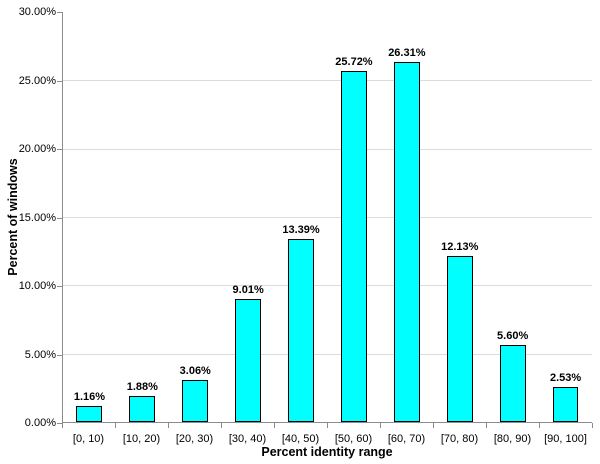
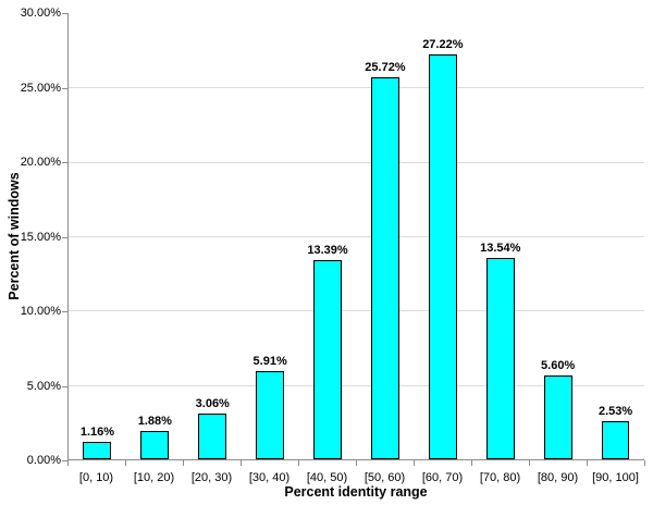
[30, 40): 9.01% -> 5.91%
[60, 70): 26.31% -> 27.22%
[70, 80): 12.13% -> 13.54%
